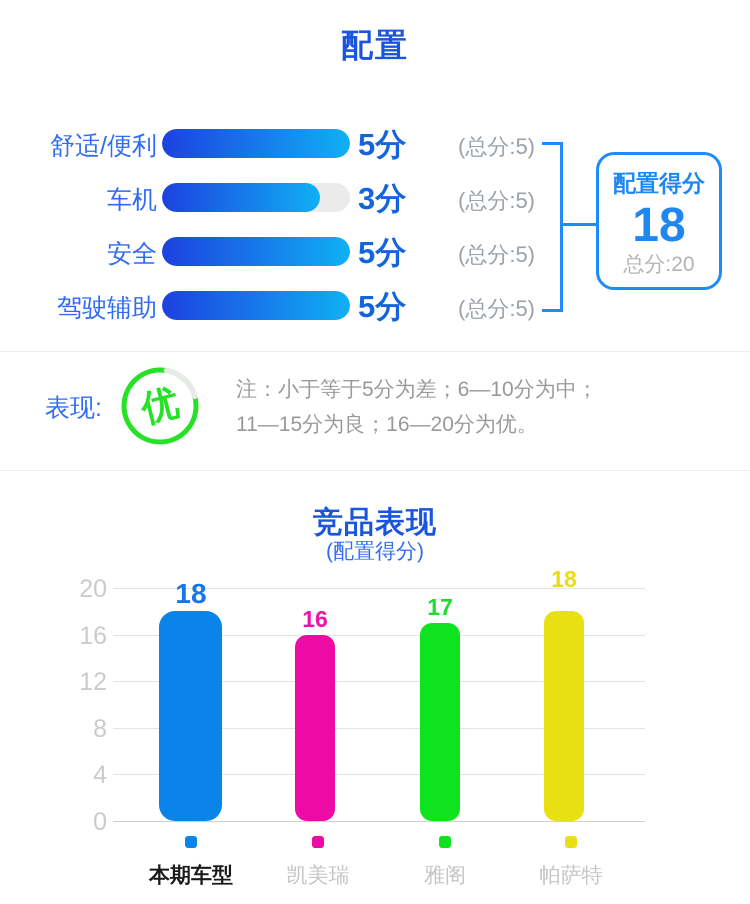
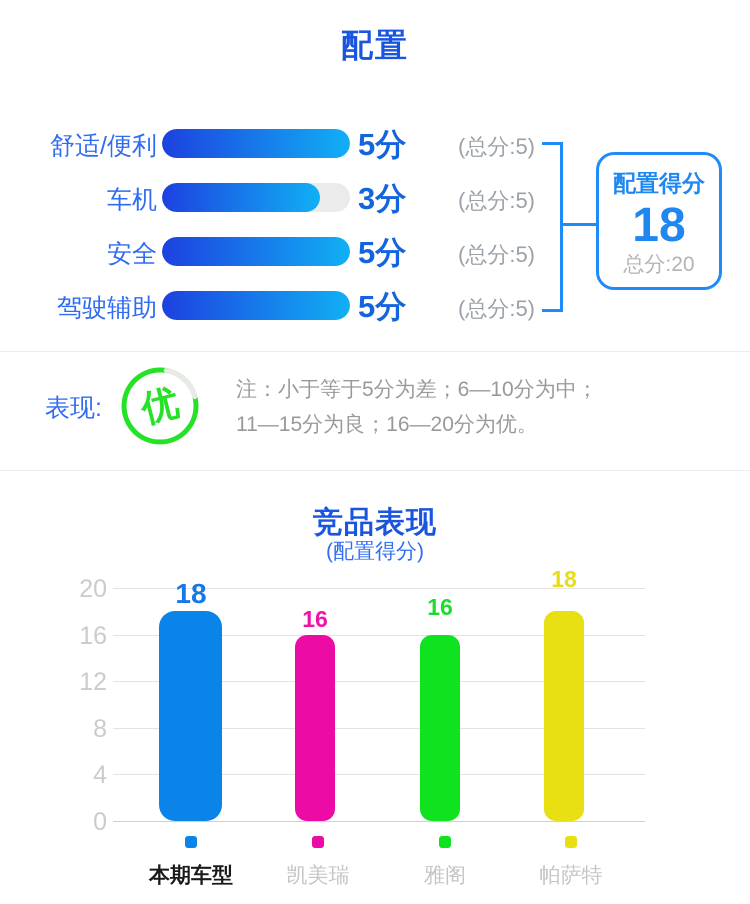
雅阁: 17 -> 16
